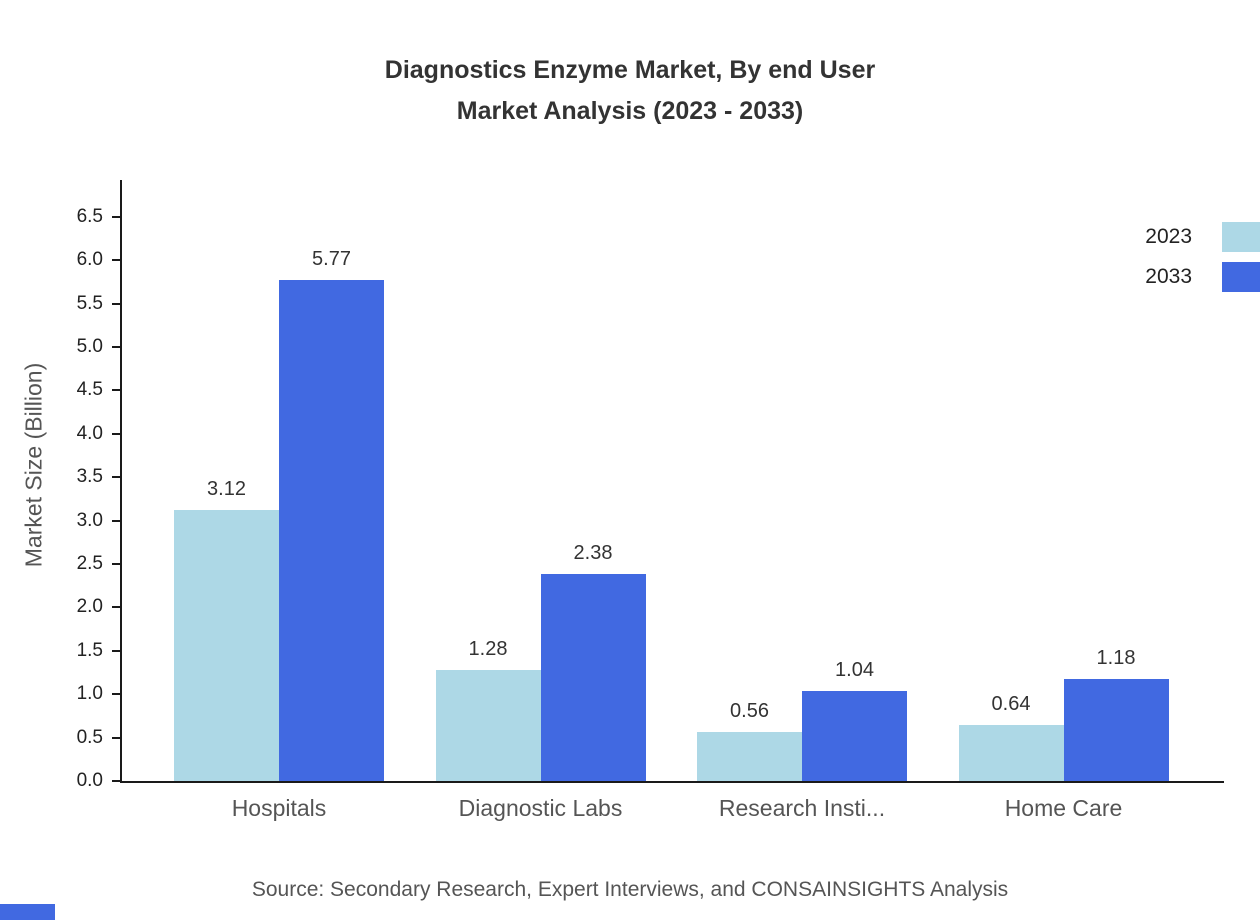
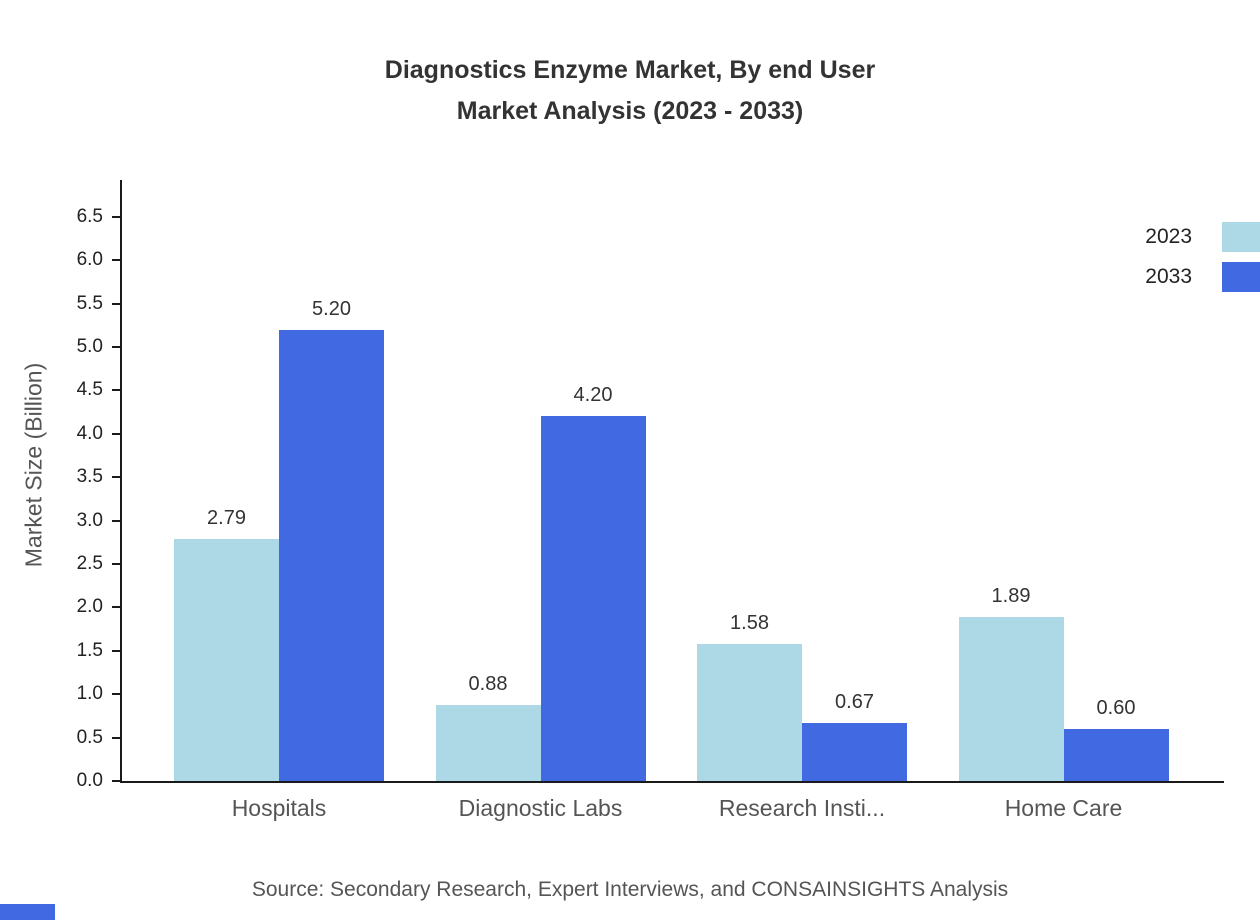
2023/Hospitals: 3.12 -> 2.79
2033/Hospitals: 5.77 -> 5.20
2023/Diagnostic Labs: 1.28 -> 0.88
2033/Diagnostic Labs: 2.38 -> 4.20
2023/Research Insti...: 0.56 -> 1.58
2033/Research Insti...: 1.04 -> 0.67
2023/Home Care: 0.64 -> 1.89
2033/Home Care: 1.18 -> 0.60
